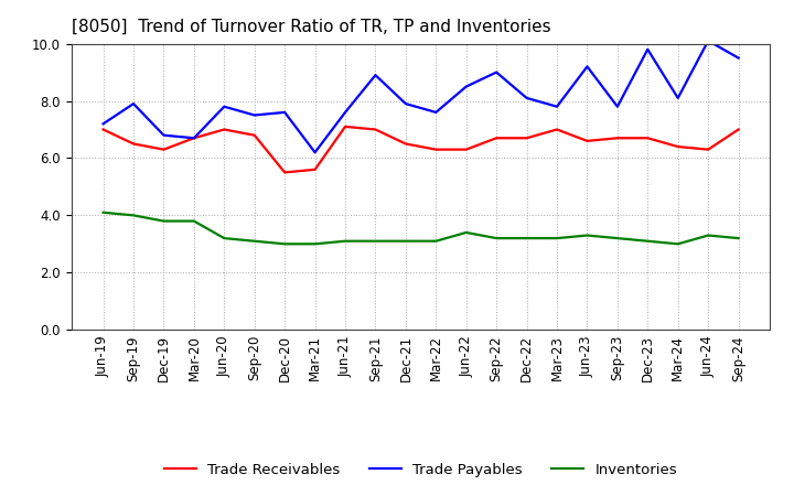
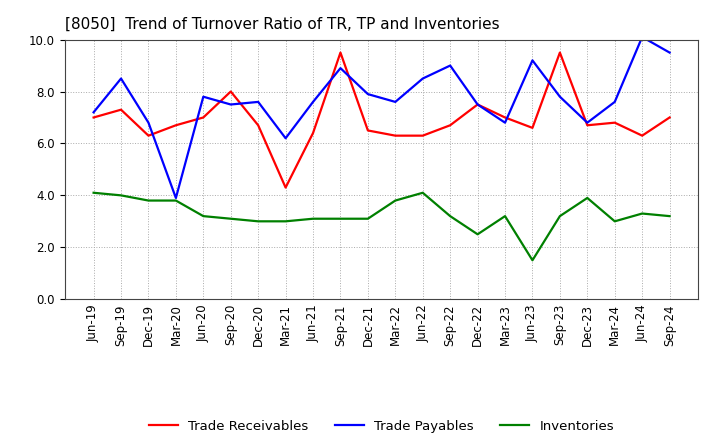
Trade Receivables/Sep-19: 6.5 -> 7.3
Trade Payables/Sep-19: 7.9 -> 8.5
Trade Payables/Mar-20: 6.7 -> 3.9
Trade Receivables/Sep-20: 6.8 -> 8.0
Trade Receivables/Dec-20: 5.5 -> 6.7
Trade Receivables/Mar-21: 5.6 -> 4.3
Trade Receivables/Jun-21: 7.1 -> 6.4
Trade Receivables/Sep-21: 7.0 -> 9.5
Inventories/Mar-22: 3.1 -> 3.8
Inventories/Jun-22: 3.4 -> 4.1
Trade Receivables/Dec-22: 6.7 -> 7.5
Trade Payables/Dec-22: 8.1 -> 7.5
Inventories/Dec-22: 3.2 -> 2.5
Trade Payables/Mar-23: 7.8 -> 6.8
Inventories/Jun-23: 3.3 -> 1.5
Trade Receivables/Sep-23: 6.7 -> 9.5
Trade Payables/Dec-23: 9.8 -> 6.8
Inventories/Dec-23: 3.1 -> 3.9
Trade Receivables/Mar-24: 6.4 -> 6.8
Trade Payables/Mar-24: 8.1 -> 7.6
